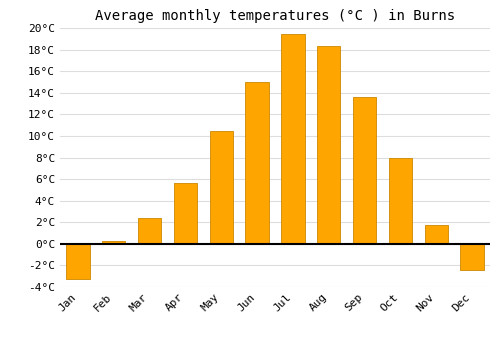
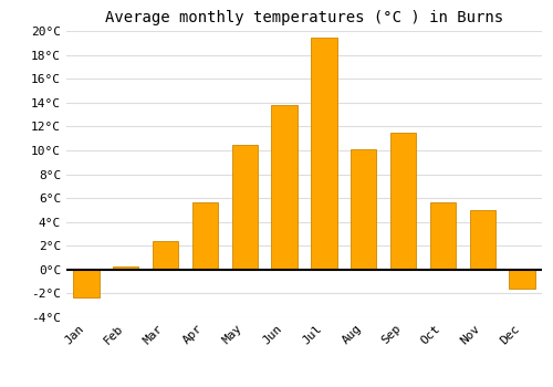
Jan: -3.3°C -> -2.3°C
Jun: 15.0°C -> 13.8°C
Aug: 18.3°C -> 10.1°C
Sep: 13.6°C -> 11.5°C
Oct: 8.0°C -> 5.6°C
Nov: 1.7°C -> 5.0°C
Dec: -2.4°C -> -1.6°C
